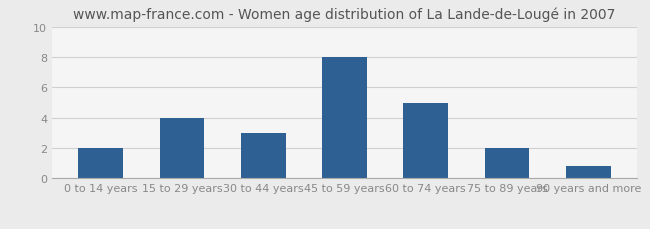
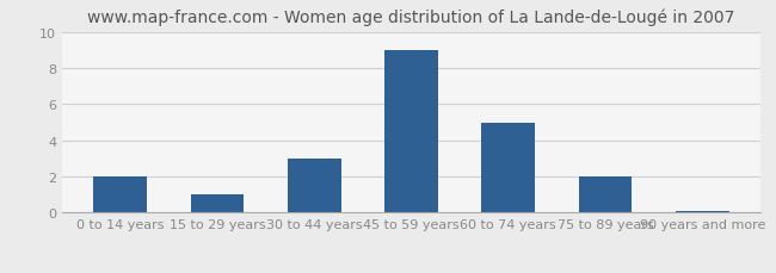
15 to 29 years: 4.0 -> 1.0
45 to 59 years: 8.0 -> 9.0
90 years and more: 0.8 -> 0.1
